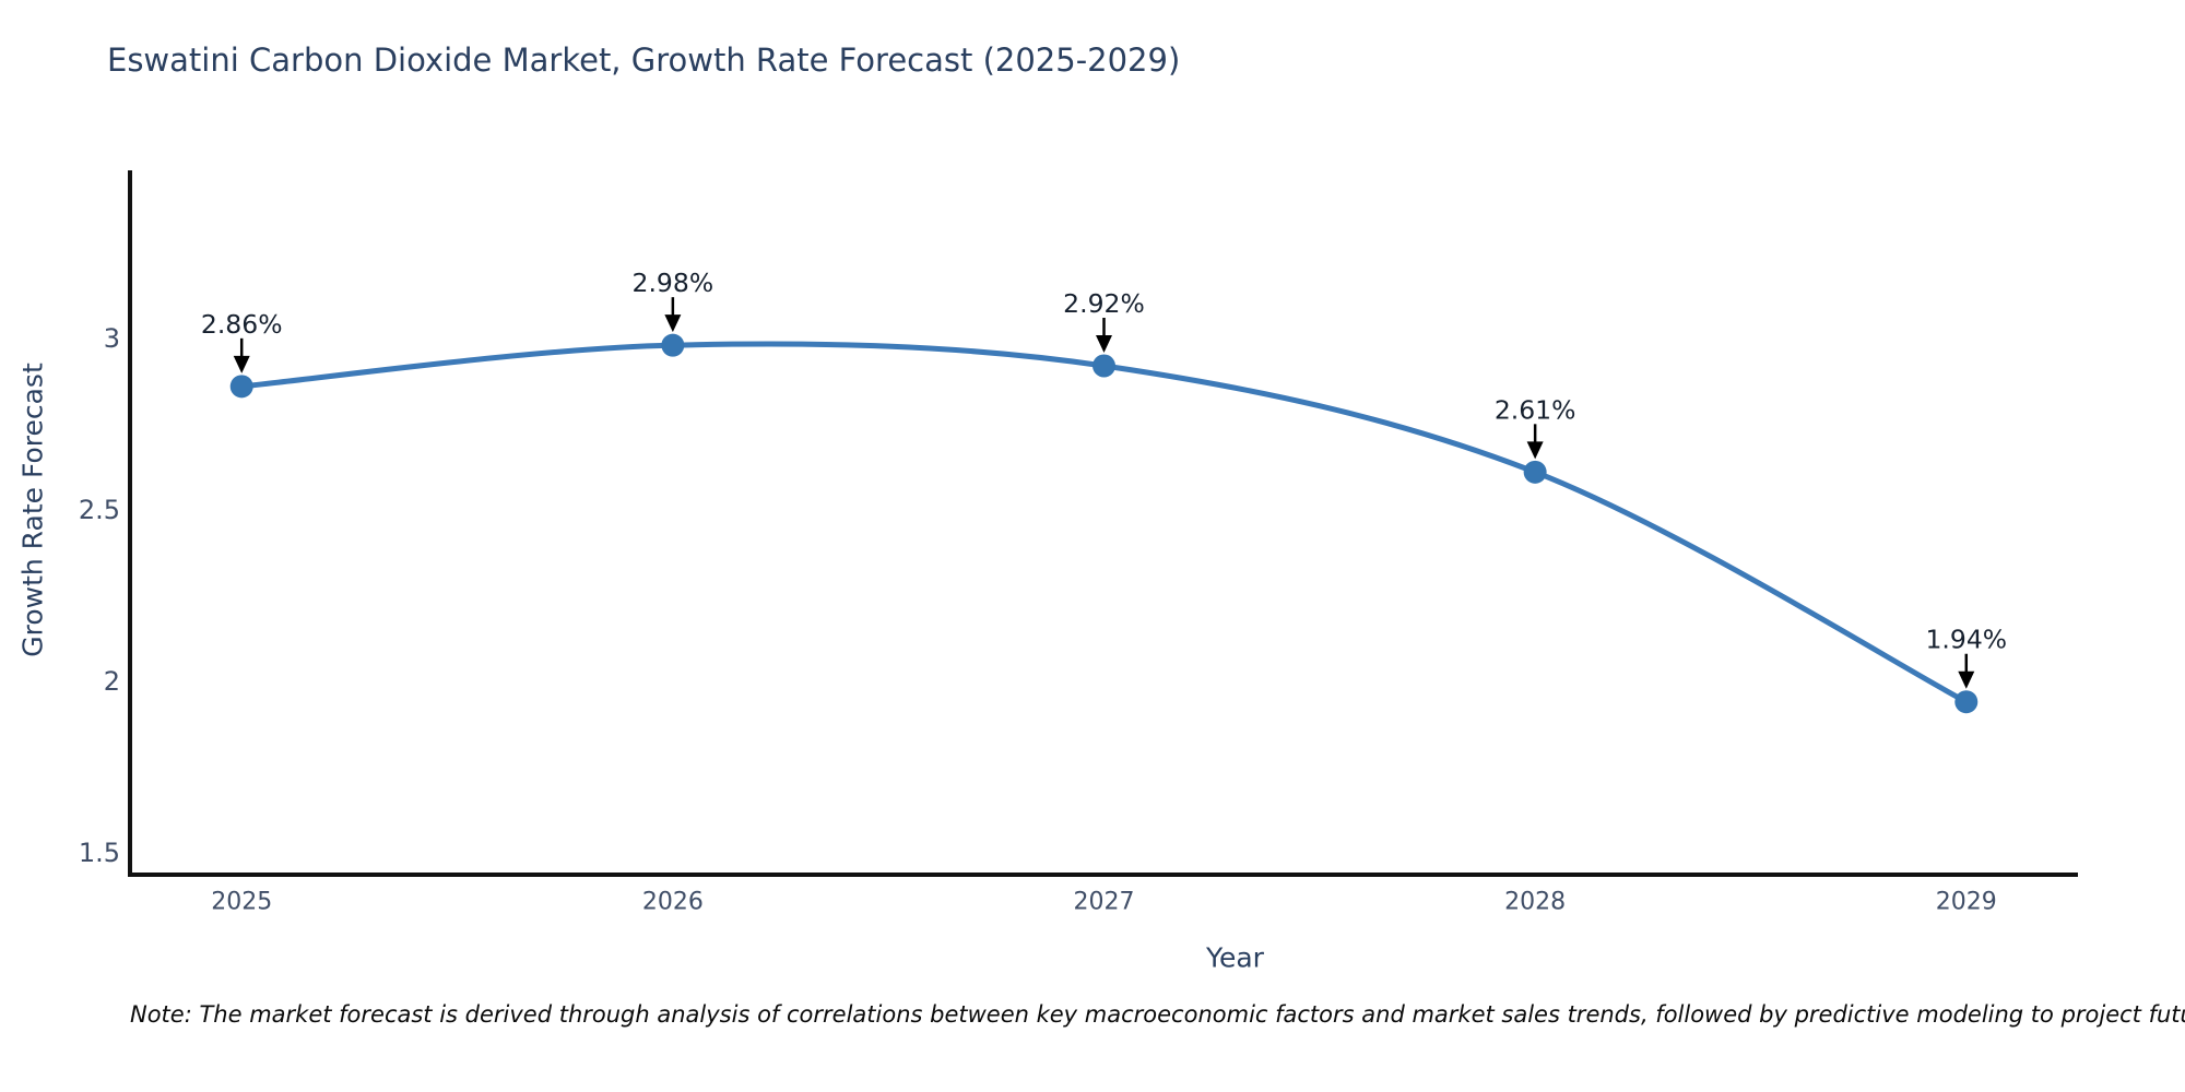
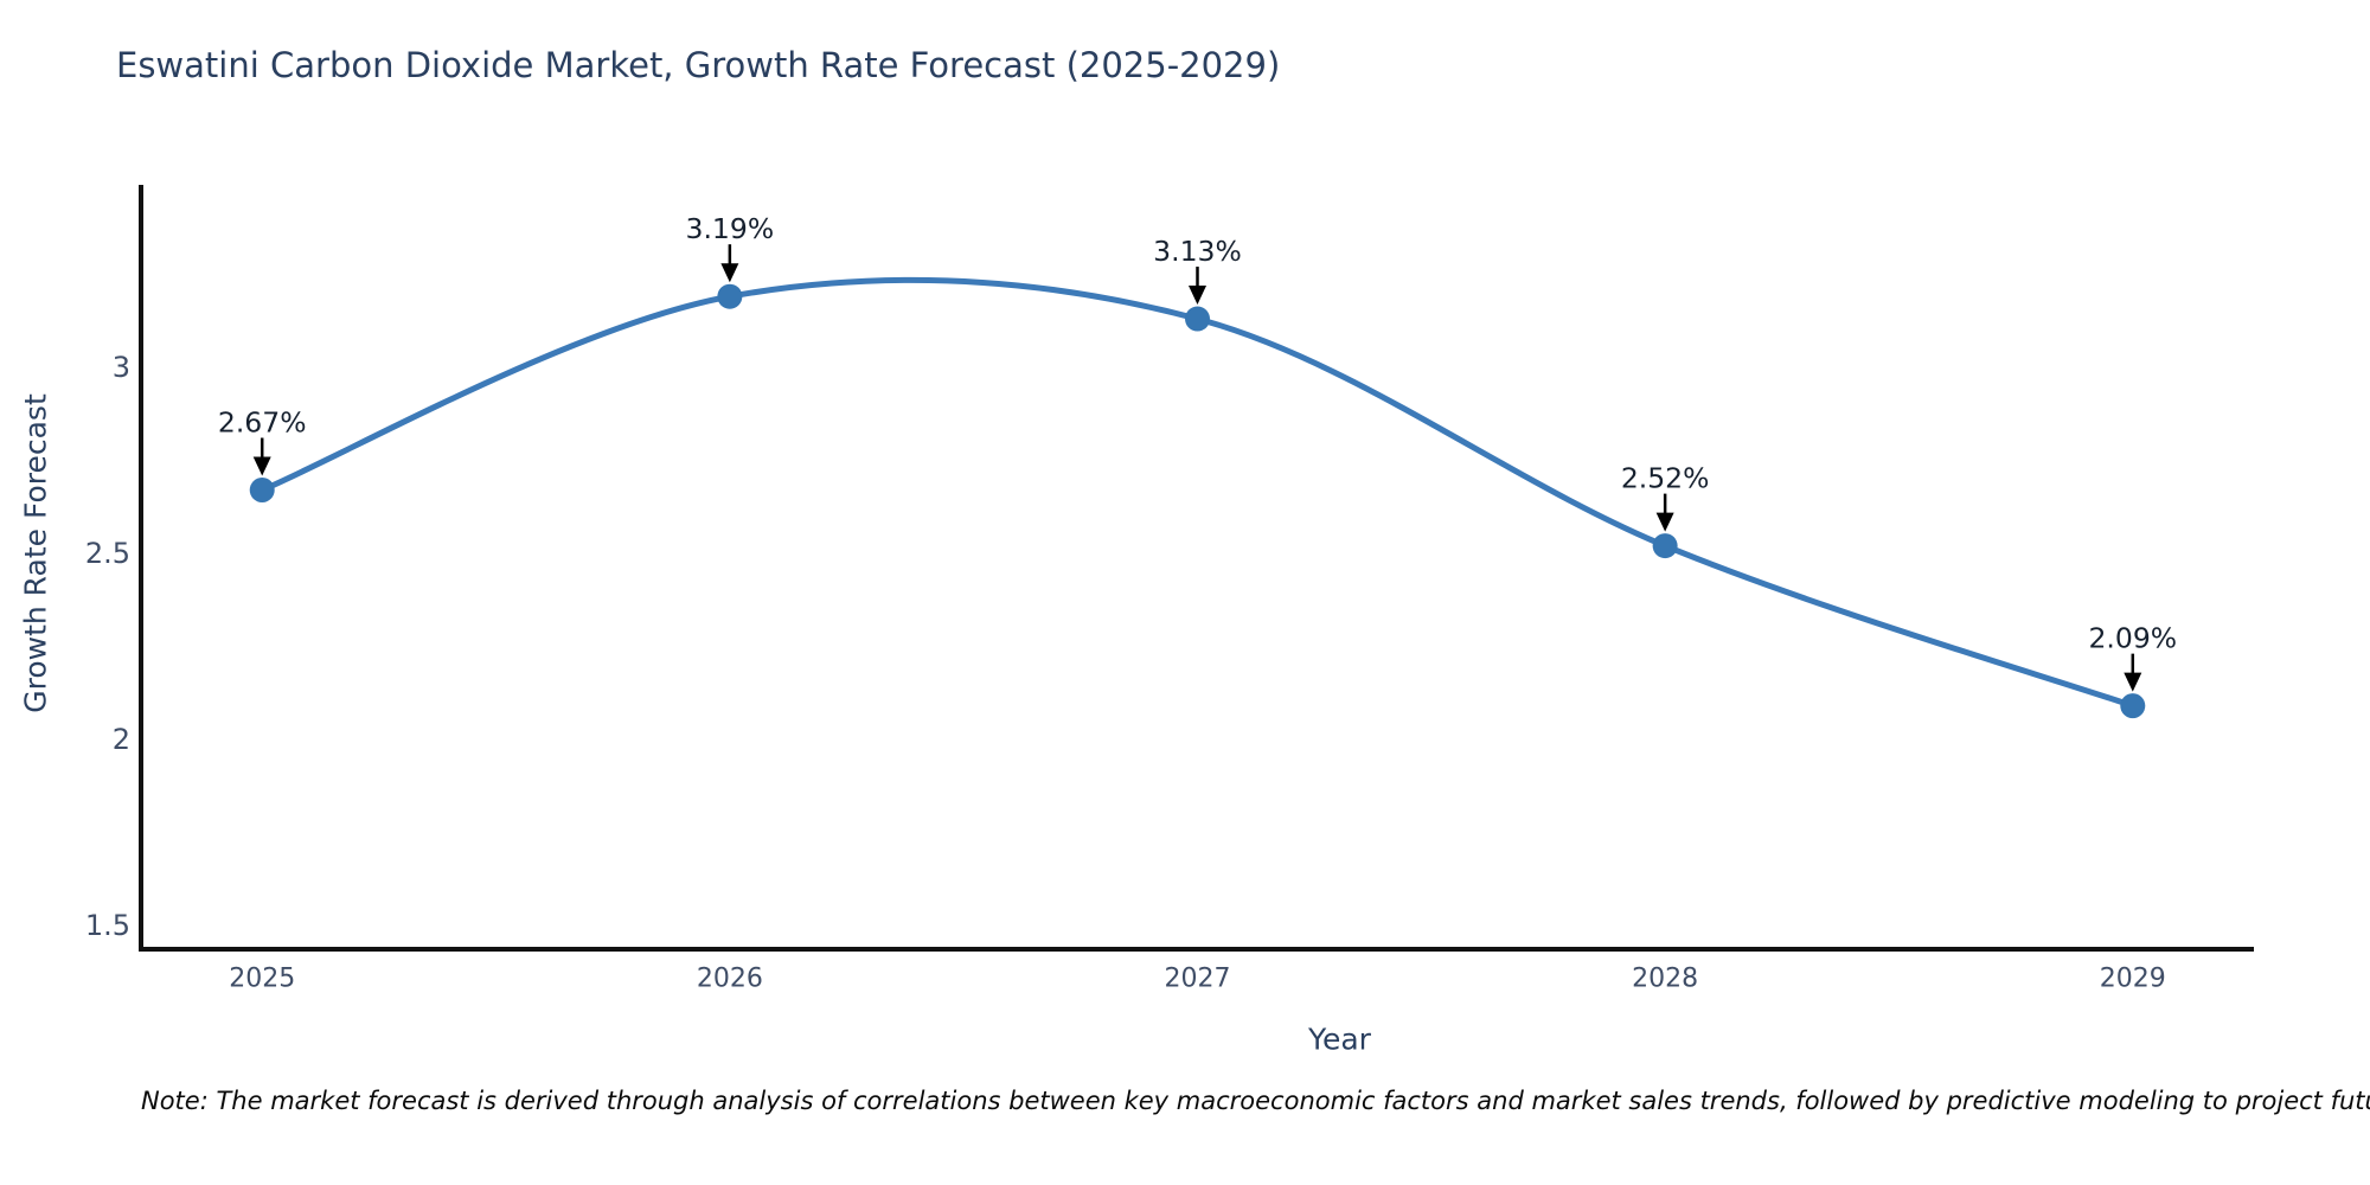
2025: 2.86% -> 2.67%
2026: 2.98% -> 3.19%
2027: 2.92% -> 3.13%
2028: 2.61% -> 2.52%
2029: 1.94% -> 2.09%
